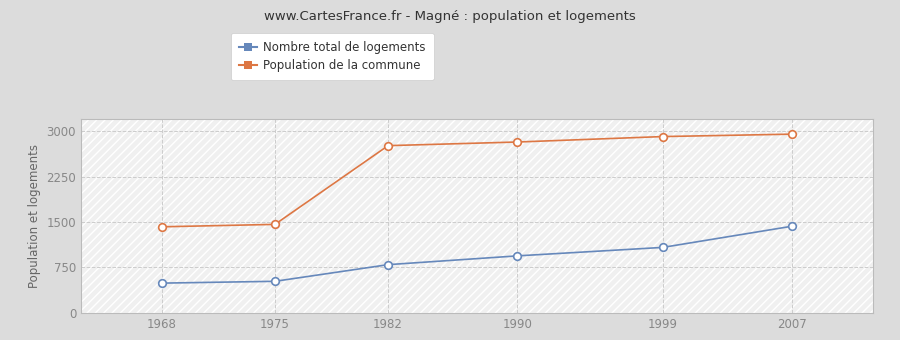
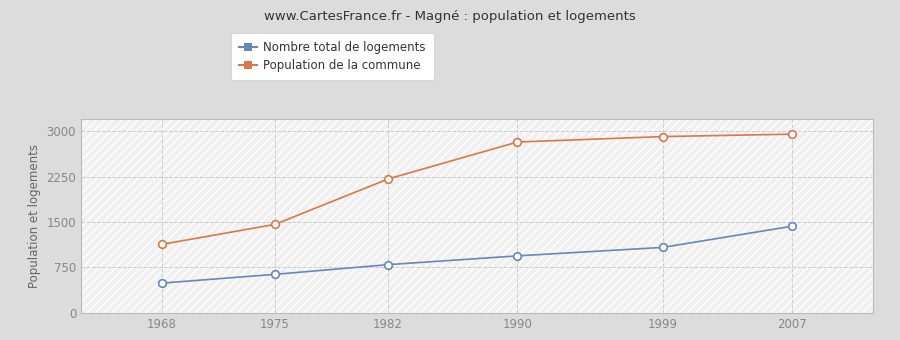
Population de la commune/1968: 1420 -> 1130
Nombre total de logements/1975: 520 -> 640
Population de la commune/1982: 2760 -> 2210
